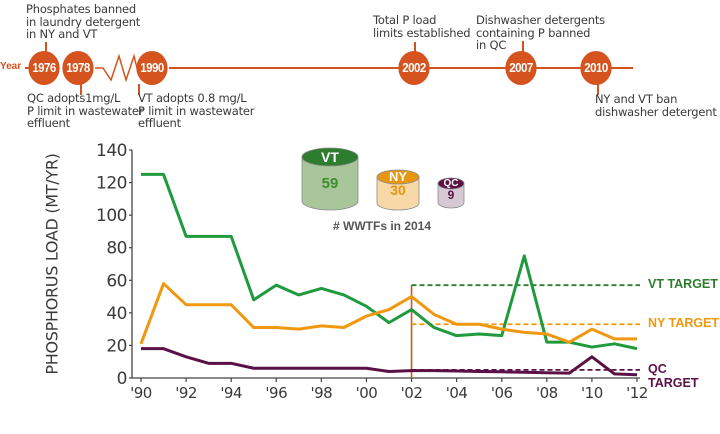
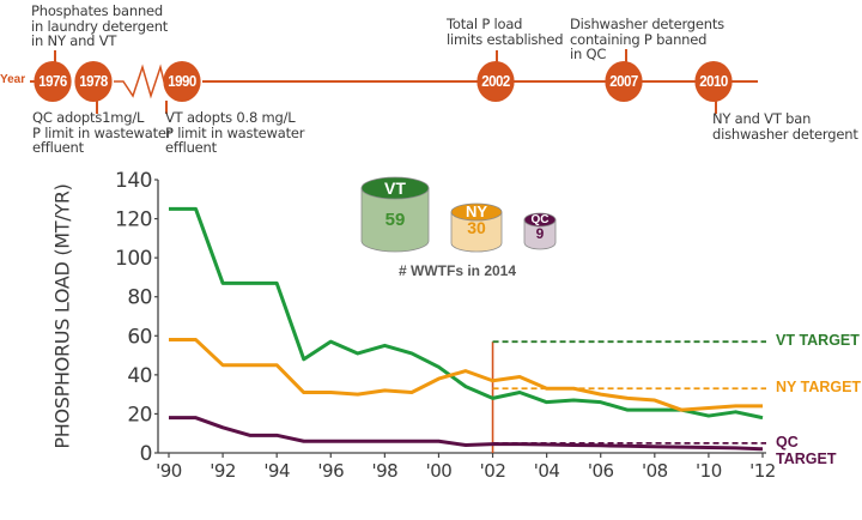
NY/1990: 21 -> 58
VT/2002: 42 -> 28
NY/2002: 50 -> 37
VT/2007: 75 -> 22
NY/2010: 30 -> 23
QC/2010: 13 -> 3
